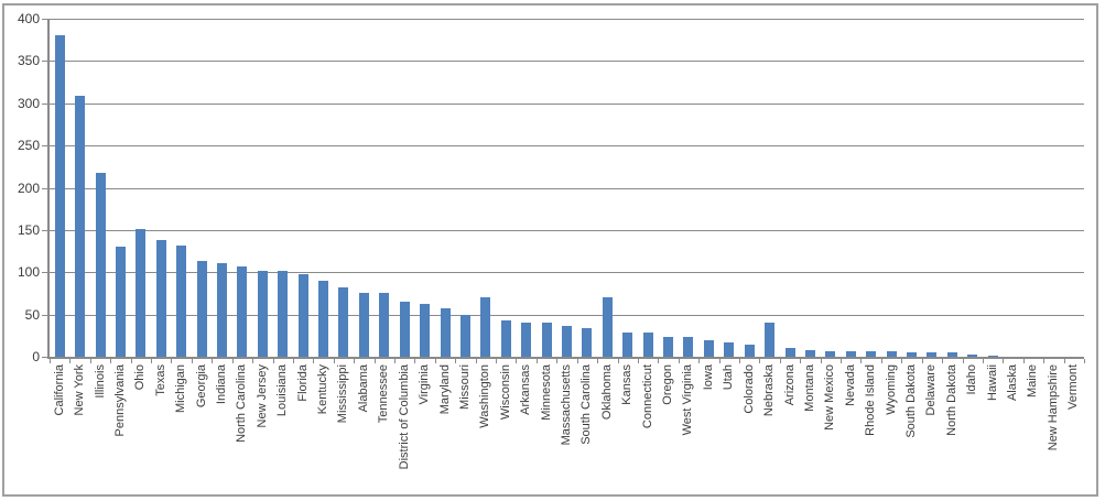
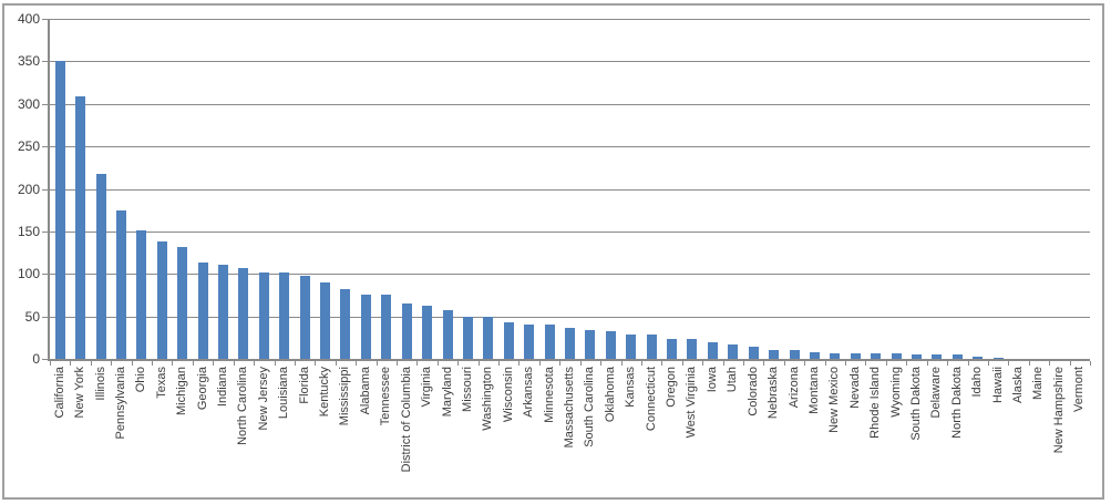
California: 380 -> 350
Pennsylvania: 130 -> 180
Washington: 70 -> 50
Oklahoma: 70 -> 30
Nebraska: 40 -> 10
